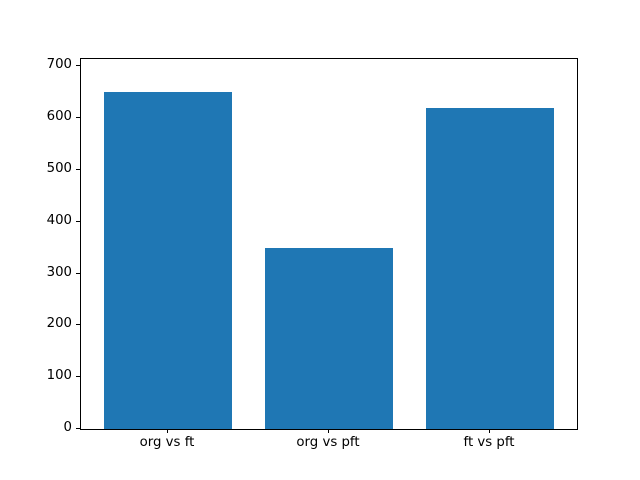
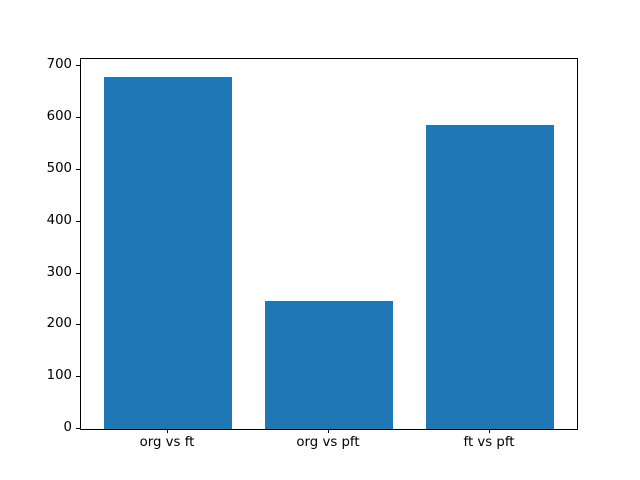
org vs ft: 650 -> 680
org vs pft: 350 -> 250
ft vs pft: 620 -> 590
